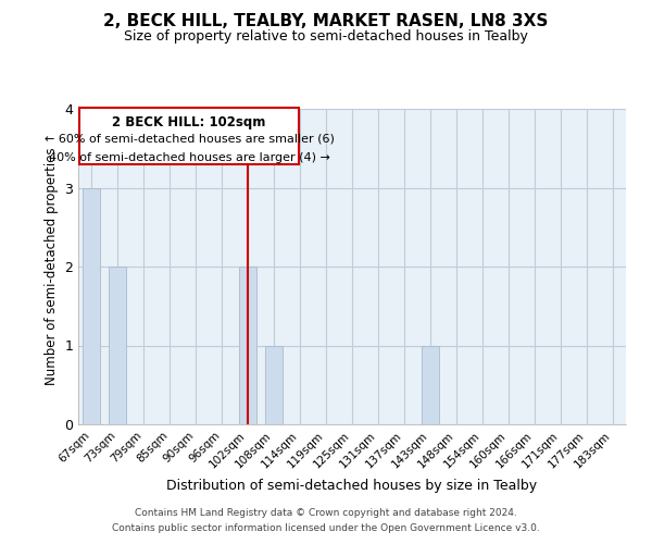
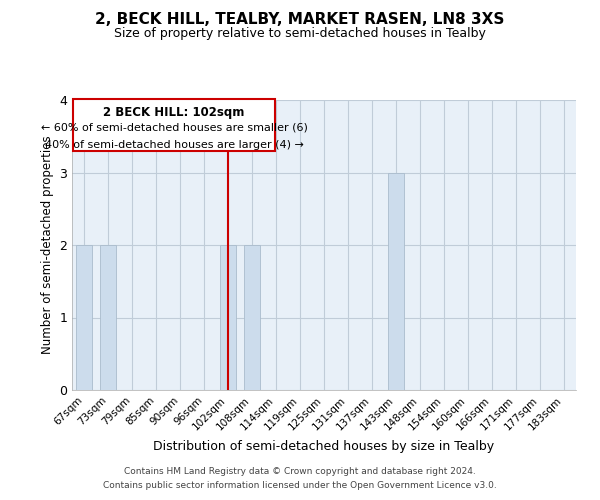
67sqm: 3 -> 2
108sqm: 1 -> 2
143sqm: 1 -> 3
